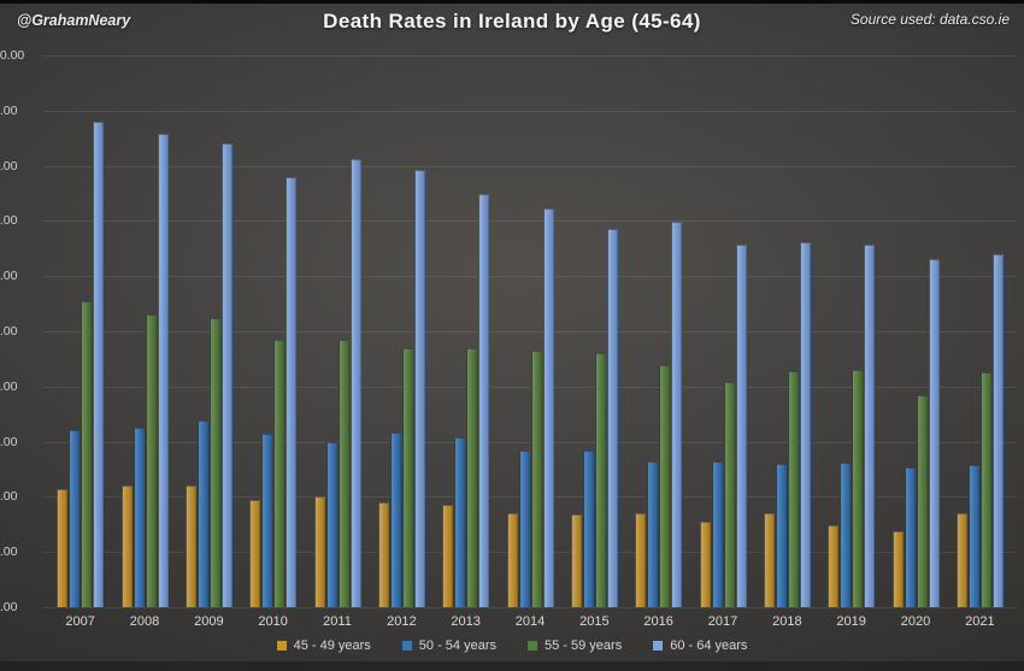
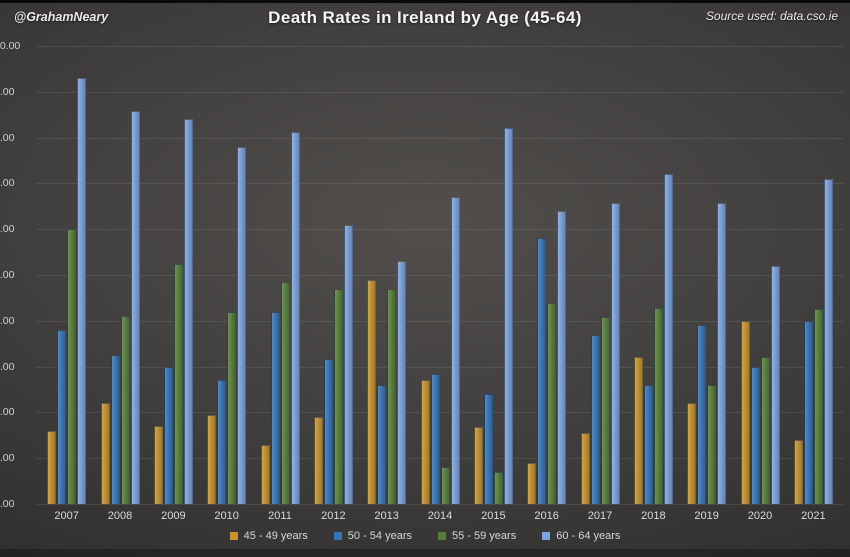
45 - 49 years/2007: 2.1 -> 1.6
50 - 54 years/2007: 3.2 -> 3.8
55 - 59 years/2007: 5.5 -> 6.0
60 - 64 years/2007: 8.8 -> 9.3
55 - 59 years/2008: 5.3 -> 4.1
45 - 49 years/2009: 2.2 -> 1.7
50 - 54 years/2009: 3.4 -> 3.0
50 - 54 years/2010: 3.1 -> 2.7
55 - 59 years/2010: 4.8 -> 4.2
45 - 49 years/2011: 2.0 -> 1.3
50 - 54 years/2011: 3.0 -> 4.2
60 - 64 years/2012: 7.9 -> 6.1
45 - 49 years/2013: 1.9 -> 4.9
50 - 54 years/2013: 3.1 -> 2.6
60 - 64 years/2013: 7.5 -> 5.3
45 - 49 years/2014: 1.7 -> 2.7
55 - 59 years/2014: 4.7 -> 0.8
60 - 64 years/2014: 7.2 -> 6.7
50 - 54 years/2015: 2.9 -> 2.4
55 - 59 years/2015: 4.6 -> 0.7
60 - 64 years/2015: 6.8 -> 8.2
45 - 49 years/2016: 1.7 -> 0.9
50 - 54 years/2016: 2.6 -> 5.8
60 - 64 years/2016: 7.0 -> 6.4
50 - 54 years/2017: 2.6 -> 3.7
45 - 49 years/2018: 1.7 -> 3.2
60 - 64 years/2018: 6.6 -> 7.2
45 - 49 years/2019: 1.5 -> 2.2
50 - 54 years/2019: 2.6 -> 3.9
55 - 59 years/2019: 4.3 -> 2.6
45 - 49 years/2020: 1.4 -> 4.0
50 - 54 years/2020: 2.5 -> 3.0
55 - 59 years/2020: 3.9 -> 3.2
60 - 64 years/2020: 6.3 -> 5.2
45 - 49 years/2021: 1.7 -> 1.4
50 - 54 years/2021: 2.6 -> 4.0
60 - 64 years/2021: 6.4 -> 7.1
